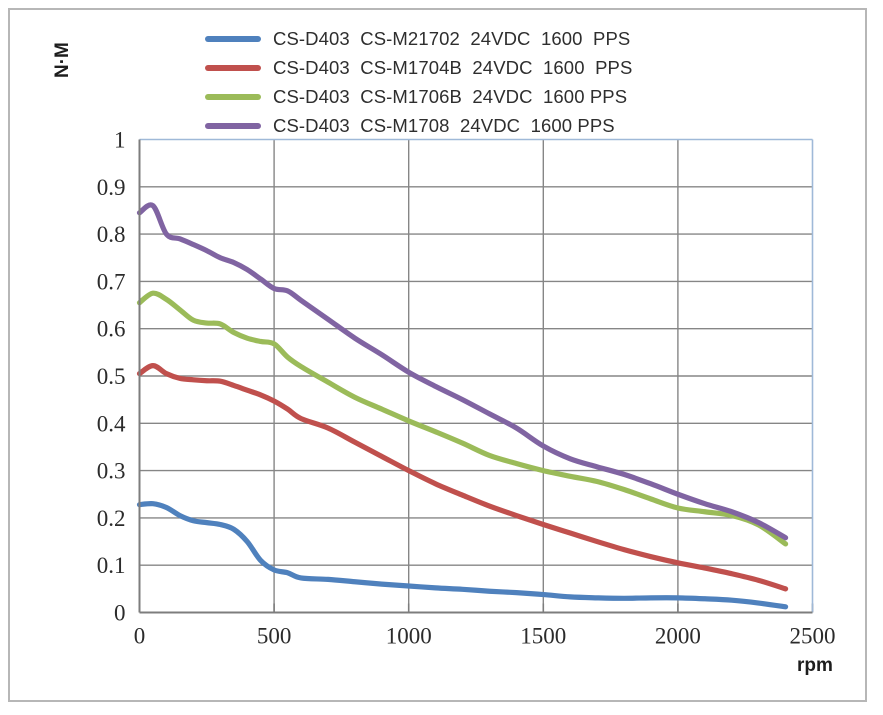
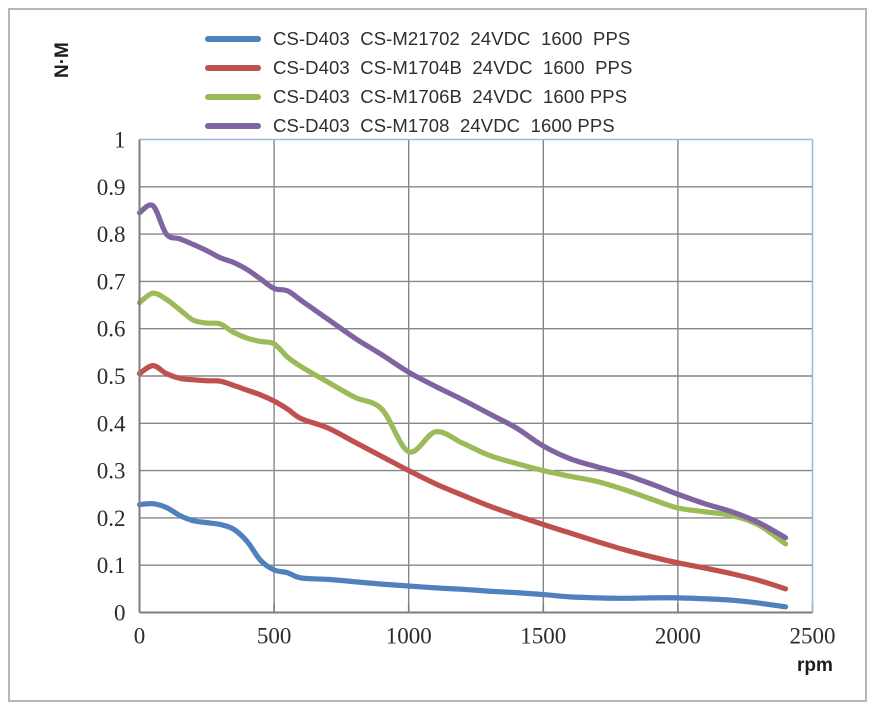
CS-D403 CS-M1706B 24VDC 1600 PPS/1000: 0.41 -> 0.34
